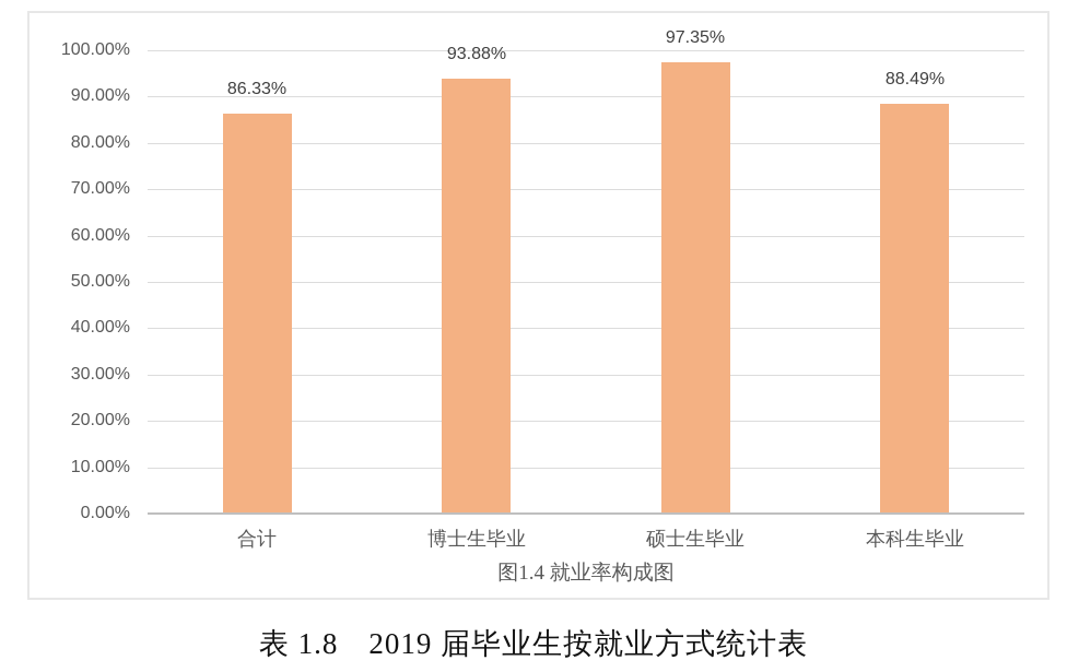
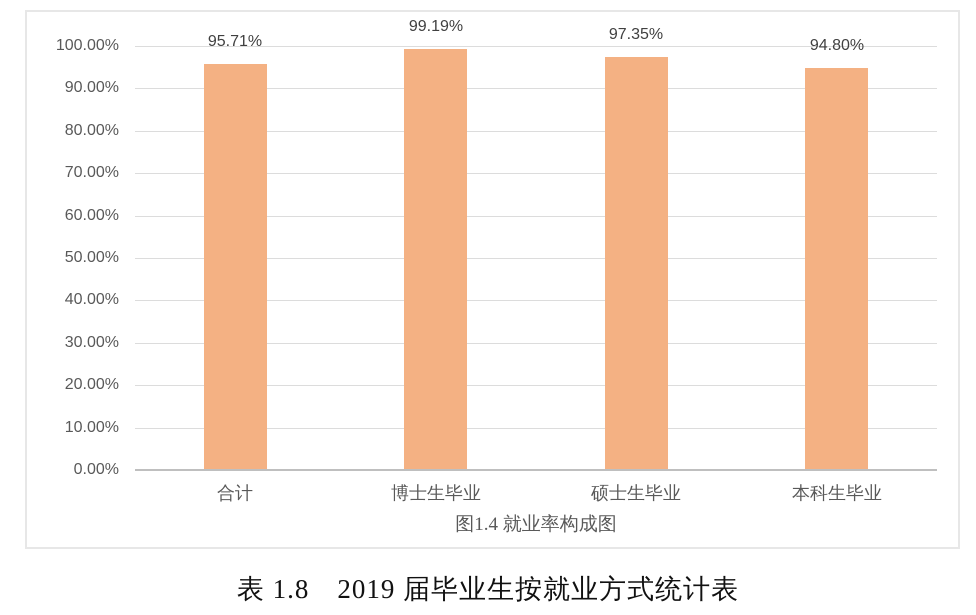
合计: 86.33% -> 95.71%
博士生毕业: 93.88% -> 99.19%
本科生毕业: 88.49% -> 94.80%
